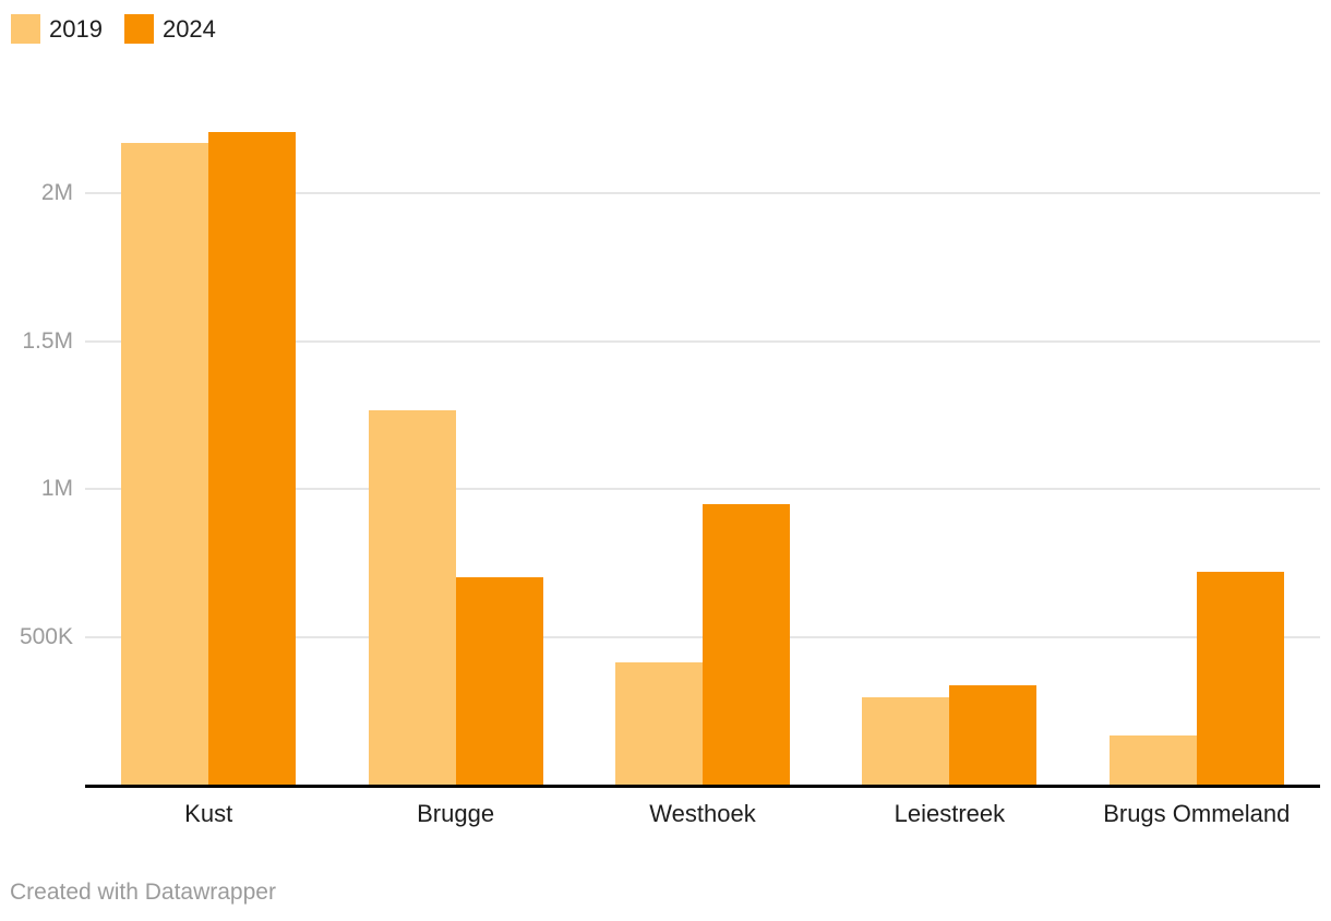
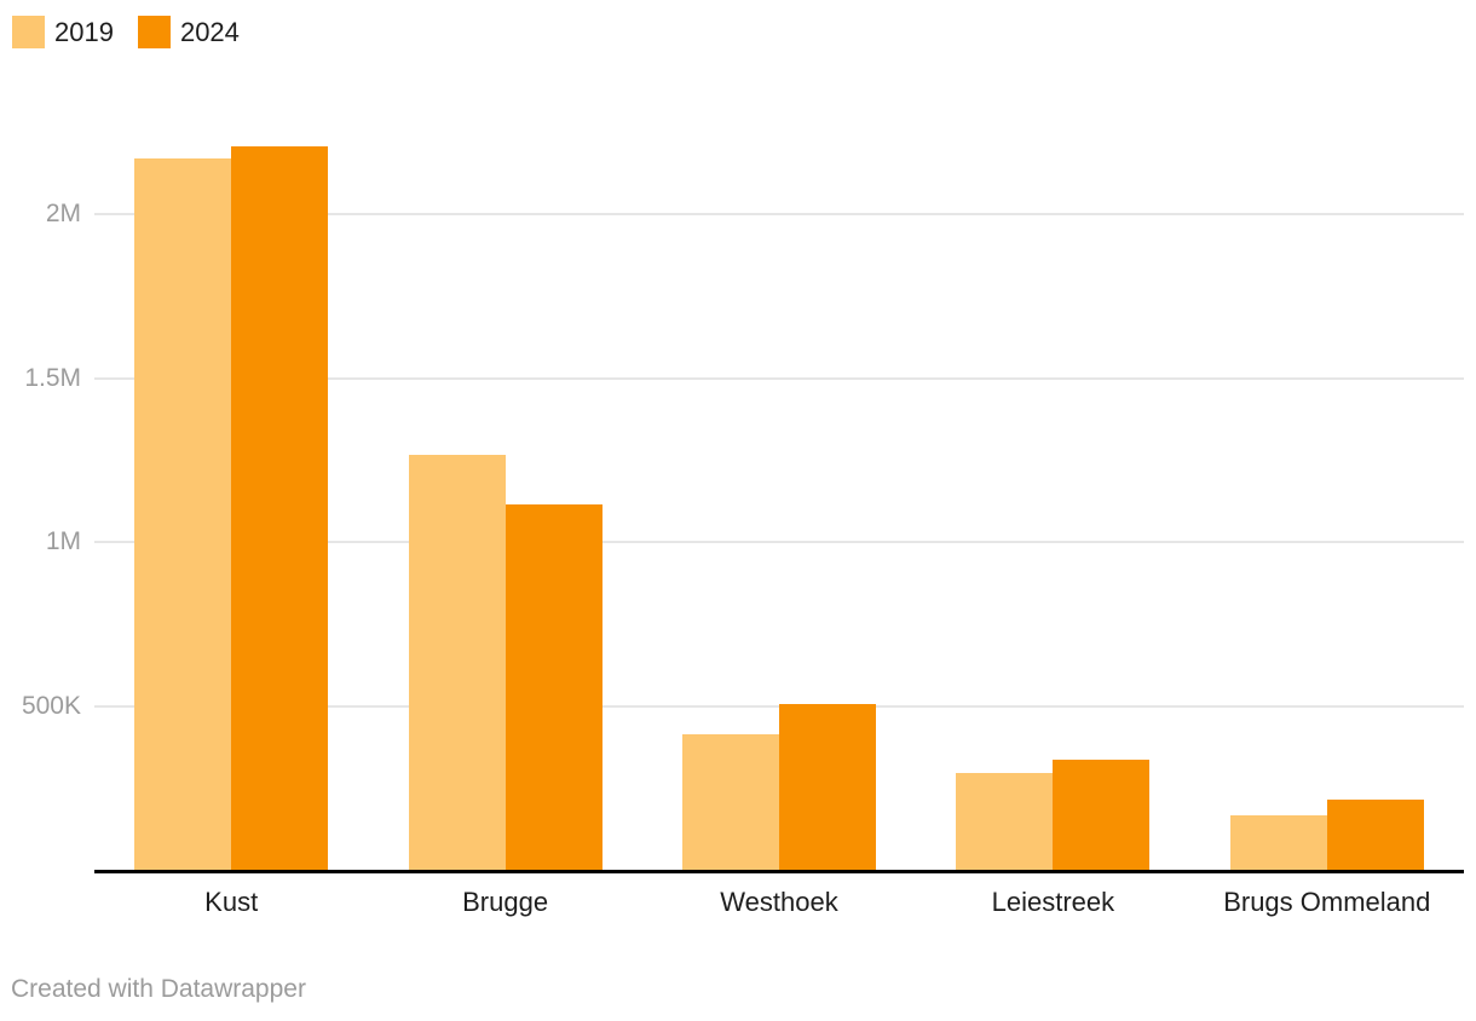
2024/Brugge: 0.70M -> 1.12M
2024/Westhoek: 0.95M -> 0.50M
2024/Brugs Ommeland: 0.72M -> 0.22M
